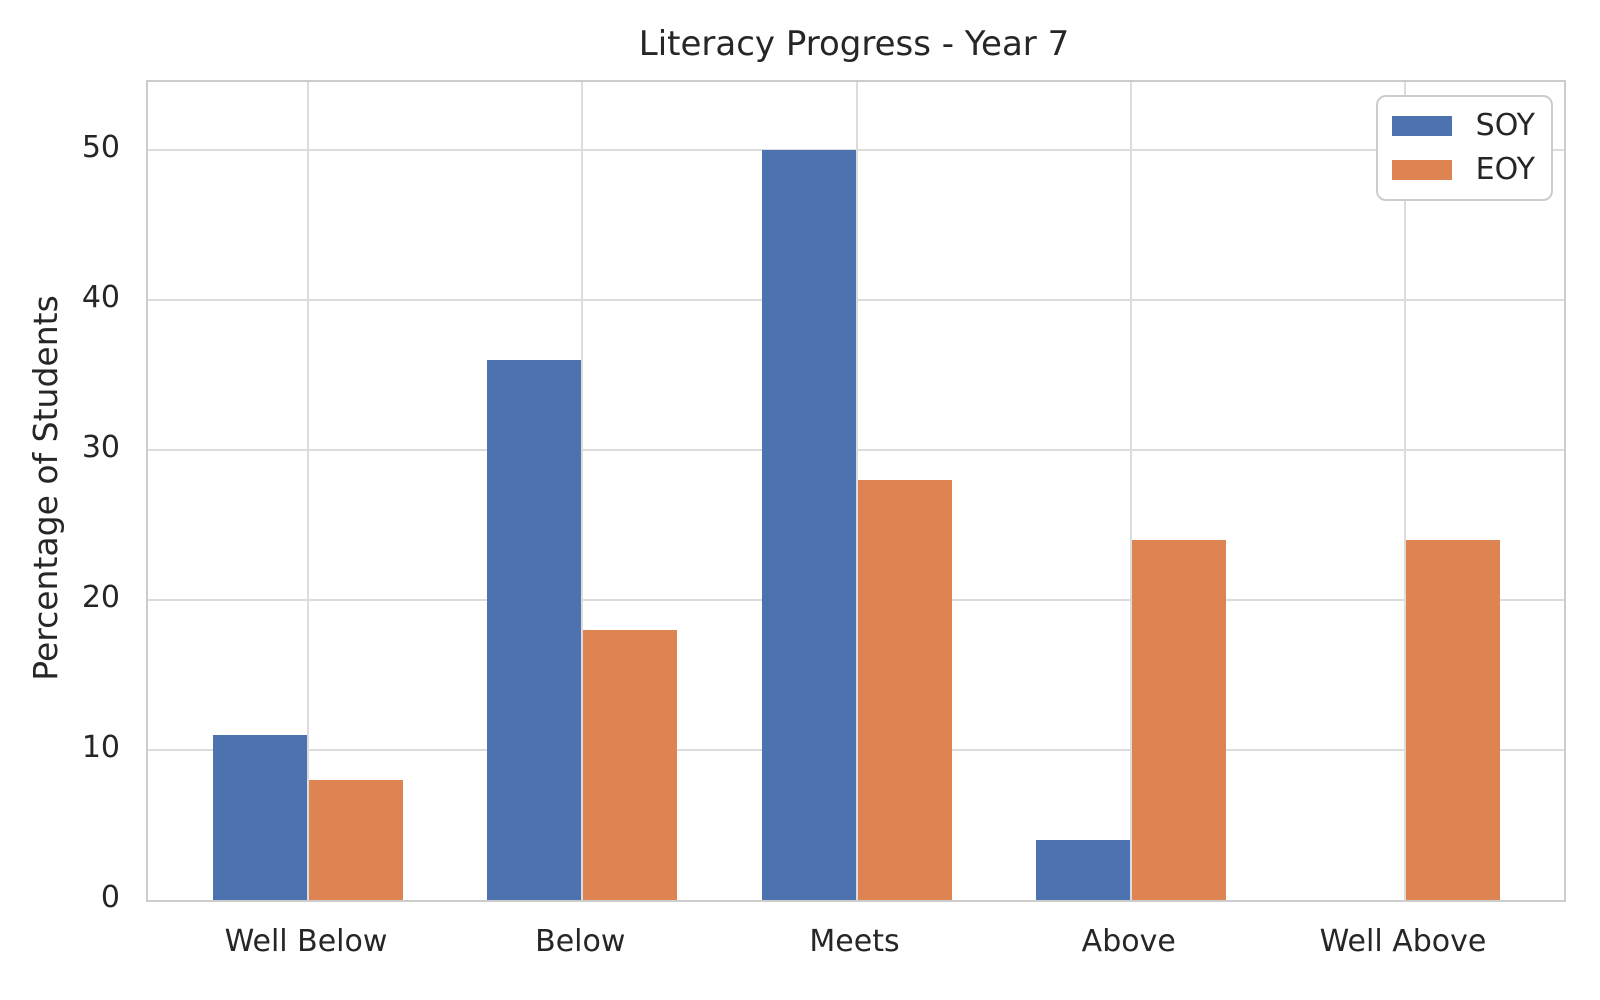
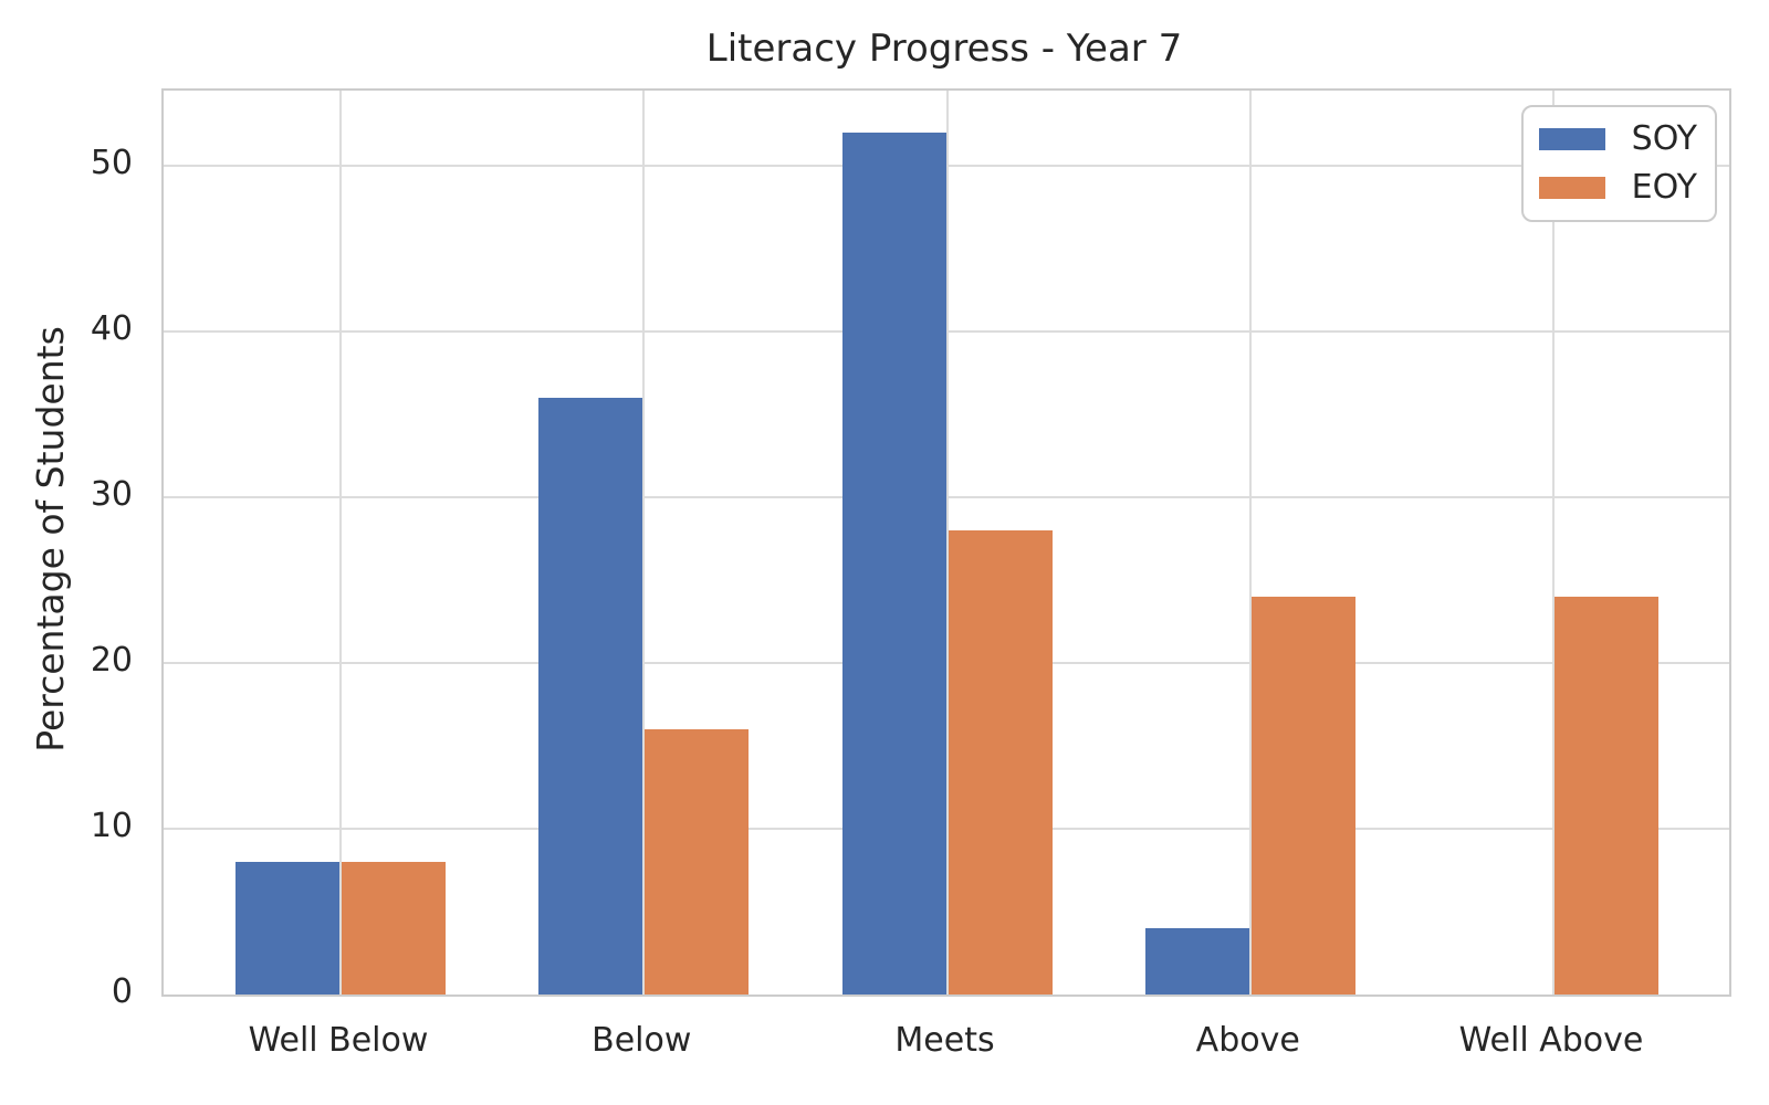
SOY/Well Below: 11 -> 8
EOY/Below: 18 -> 16
SOY/Meets: 50 -> 52
